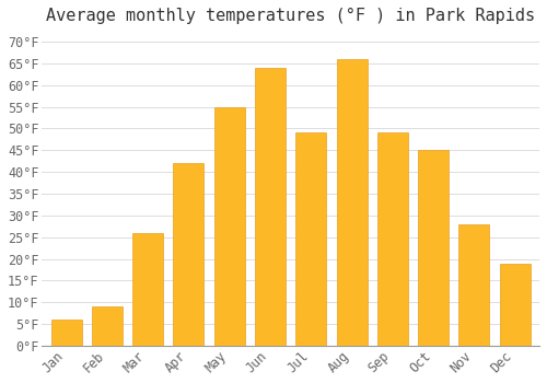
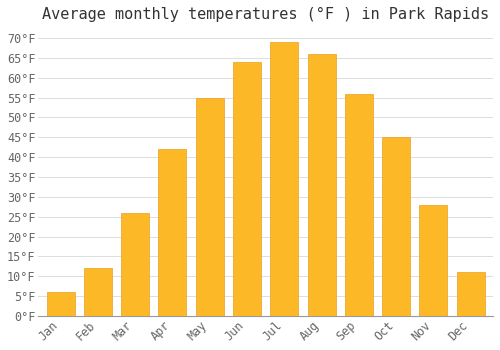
Feb: 9°F -> 12°F
Jul: 49°F -> 69°F
Sep: 49°F -> 56°F
Dec: 19°F -> 11°F
